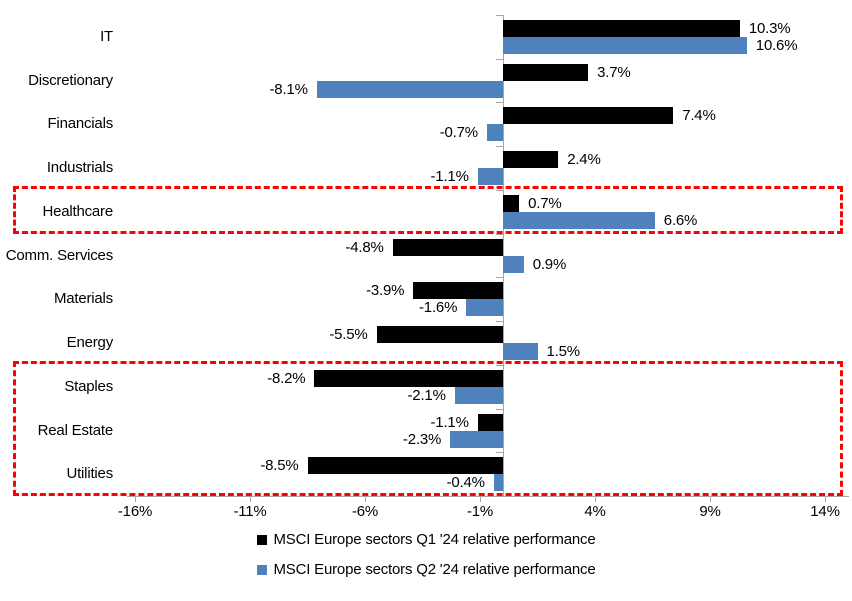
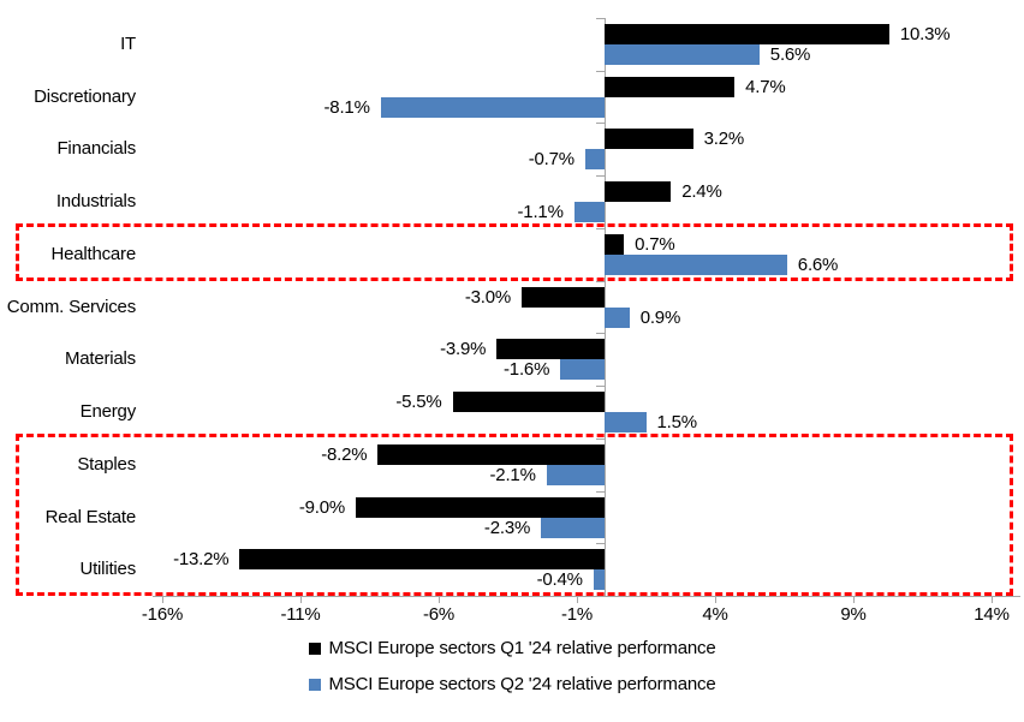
MSCI Europe sectors Q2 '24 relative performance/IT: 10.6% -> 5.6%
MSCI Europe sectors Q1 '24 relative performance/Discretionary: 3.7% -> 4.7%
MSCI Europe sectors Q1 '24 relative performance/Financials: 7.4% -> 3.2%
MSCI Europe sectors Q1 '24 relative performance/Comm. Services: -4.8% -> -3.0%
MSCI Europe sectors Q1 '24 relative performance/Real Estate: -1.1% -> -9.0%
MSCI Europe sectors Q1 '24 relative performance/Utilities: -8.5% -> -13.2%
